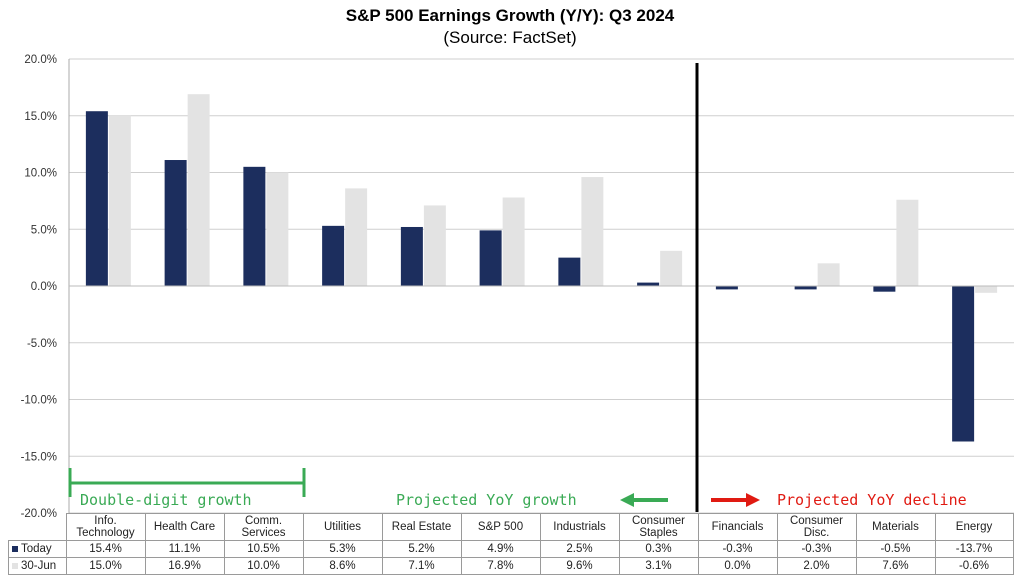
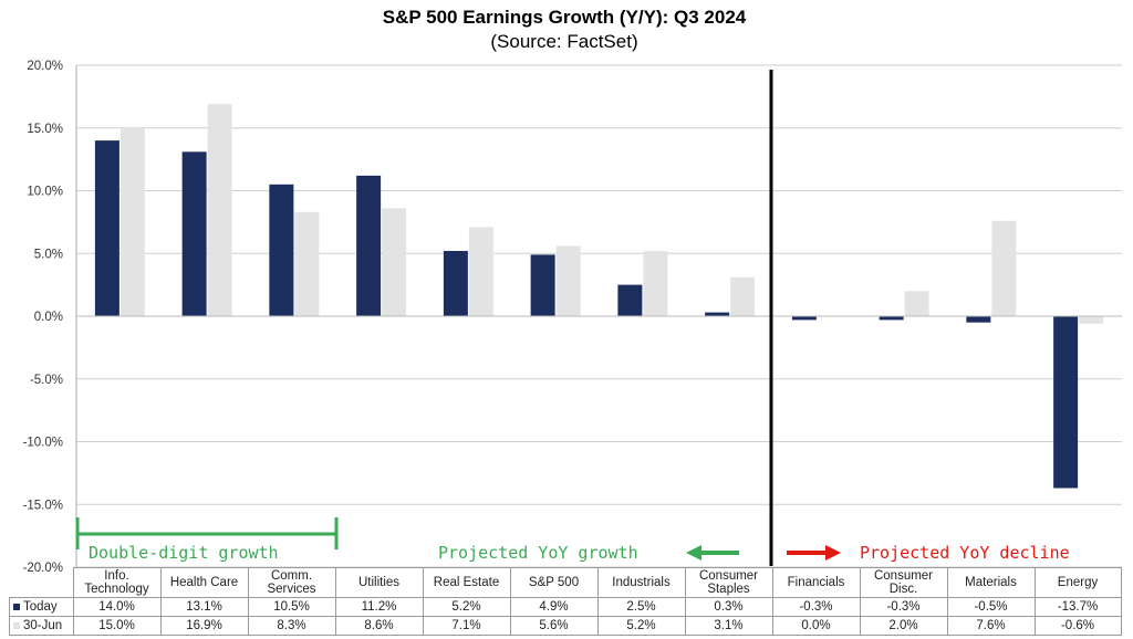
Today/Info. Technology: 15.4% -> 14.0%
Today/Health Care: 11.1% -> 13.1%
30-Jun/Comm. Services: 10.0% -> 8.3%
Today/Utilities: 5.3% -> 11.2%
30-Jun/S&P 500: 7.8% -> 5.6%
30-Jun/Industrials: 9.6% -> 5.2%
